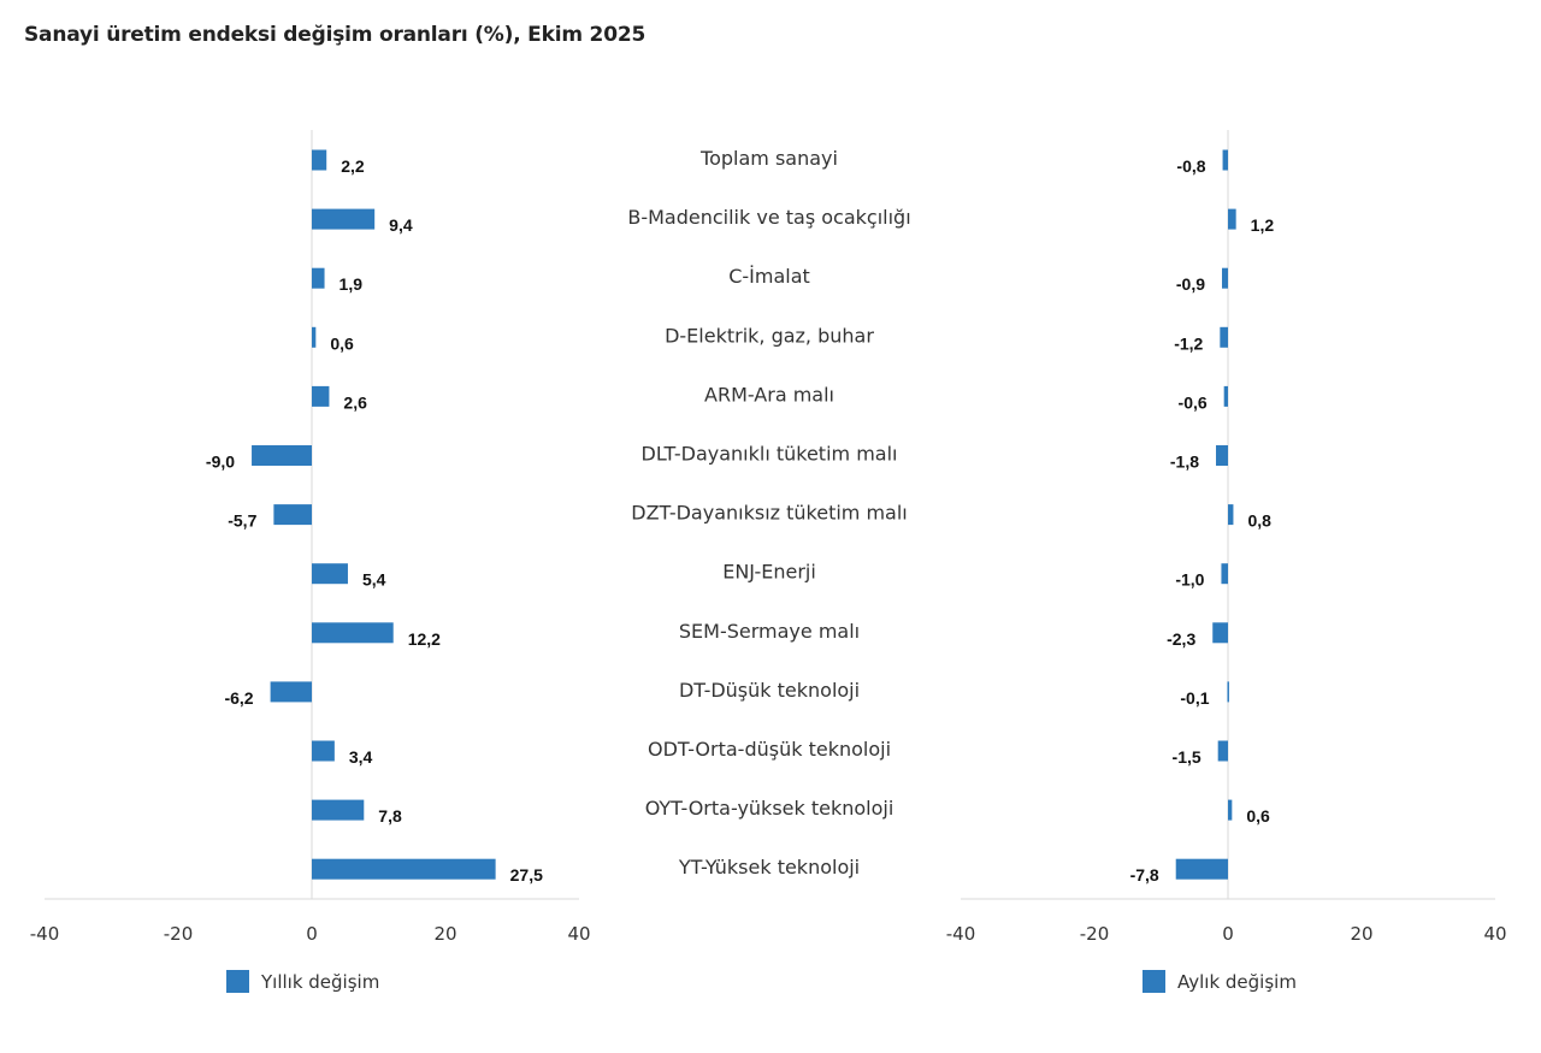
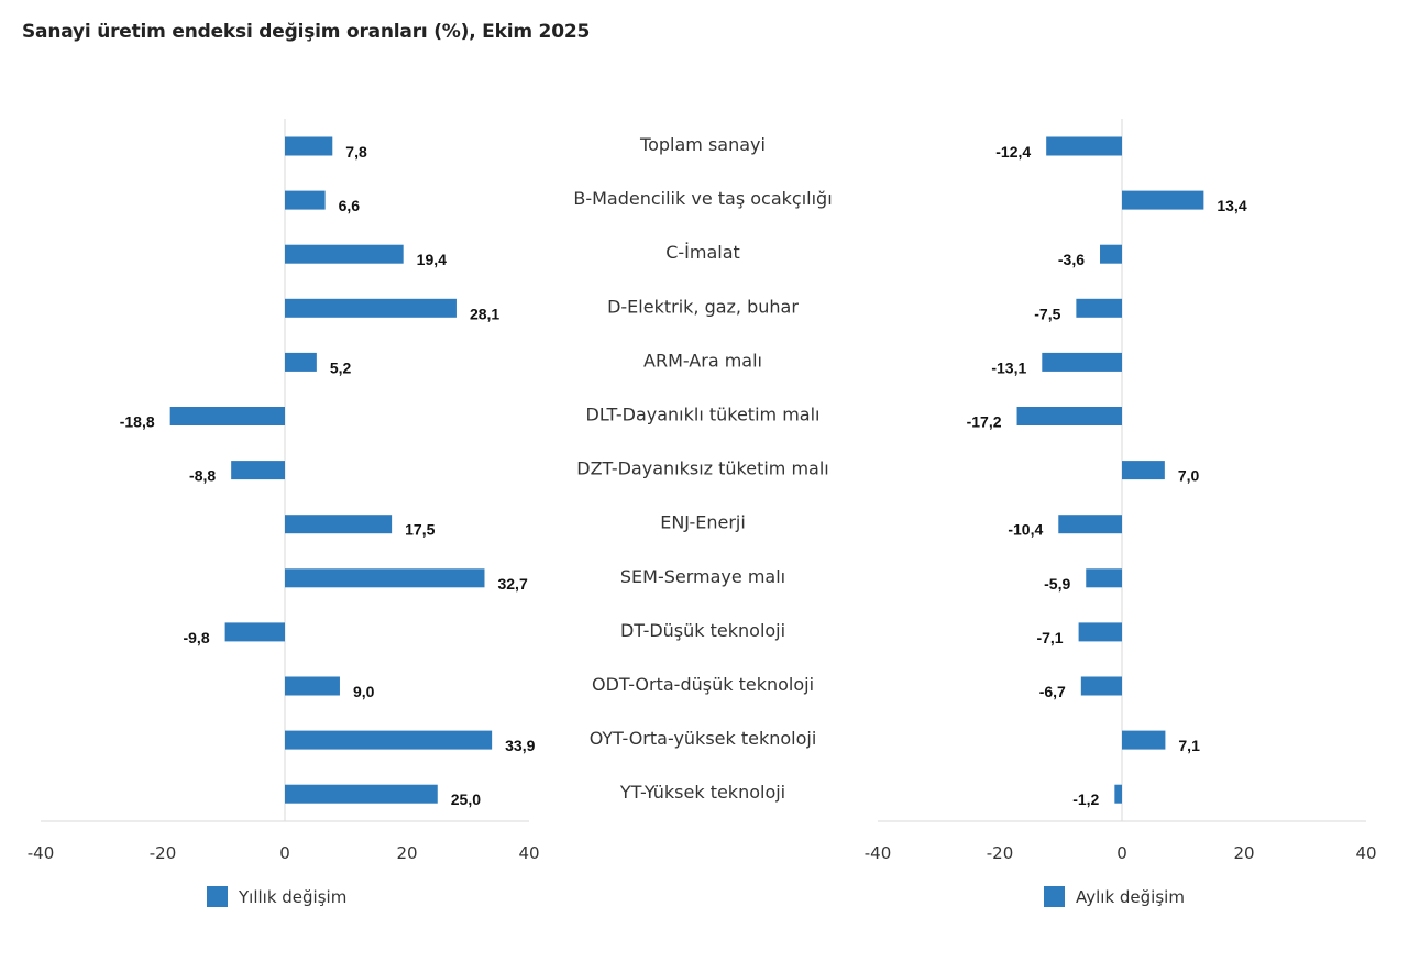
Yıllık değişim/Toplam sanayi: 2,2 -> 7,8
Aylık değişim/Toplam sanayi: -0,8 -> -12,4
Yıllık değişim/B-Madencilik ve taş ocakçılığı: 9,4 -> 6,6
Aylık değişim/B-Madencilik ve taş ocakçılığı: 1,2 -> 13,4
Yıllık değişim/C-İmalat: 1,9 -> 19,4
Aylık değişim/C-İmalat: -0,9 -> -3,6
Yıllık değişim/D-Elektrik, gaz, buhar: 0,6 -> 28,1
Aylık değişim/D-Elektrik, gaz, buhar: -1,2 -> -7,5
Yıllık değişim/ARM-Ara malı: 2,6 -> 5,2
Aylık değişim/ARM-Ara malı: -0,6 -> -13,1
Yıllık değişim/DLT-Dayanıklı tüketim malı: -9,0 -> -18,8
Aylık değişim/DLT-Dayanıklı tüketim malı: -1,8 -> -17,2
Yıllık değişim/DZT-Dayanıksız tüketim malı: -5,7 -> -8,8
Aylık değişim/DZT-Dayanıksız tüketim malı: 0,8 -> 7,0
Yıllık değişim/ENJ-Enerji: 5,4 -> 17,5
Aylık değişim/ENJ-Enerji: -1,0 -> -10,4
Yıllık değişim/SEM-Sermaye malı: 12,2 -> 32,7
Aylık değişim/SEM-Sermaye malı: -2,3 -> -5,9
Yıllık değişim/DT-Düşük teknoloji: -6,2 -> -9,8
Aylık değişim/DT-Düşük teknoloji: -0,1 -> -7,1
Yıllık değişim/ODT-Orta-düşük teknoloji: 3,4 -> 9,0
Aylık değişim/ODT-Orta-düşük teknoloji: -1,5 -> -6,7
Yıllık değişim/OYT-Orta-yüksek teknoloji: 7,8 -> 33,9
Aylık değişim/OYT-Orta-yüksek teknoloji: 0,6 -> 7,1
Yıllık değişim/YT-Yüksek teknoloji: 27,5 -> 25,0
Aylık değişim/YT-Yüksek teknoloji: -7,8 -> -1,2
